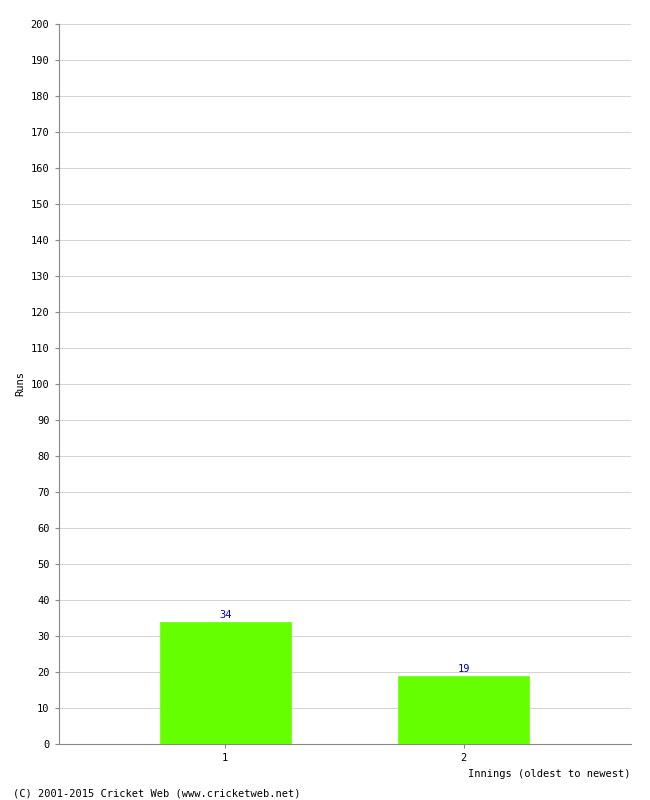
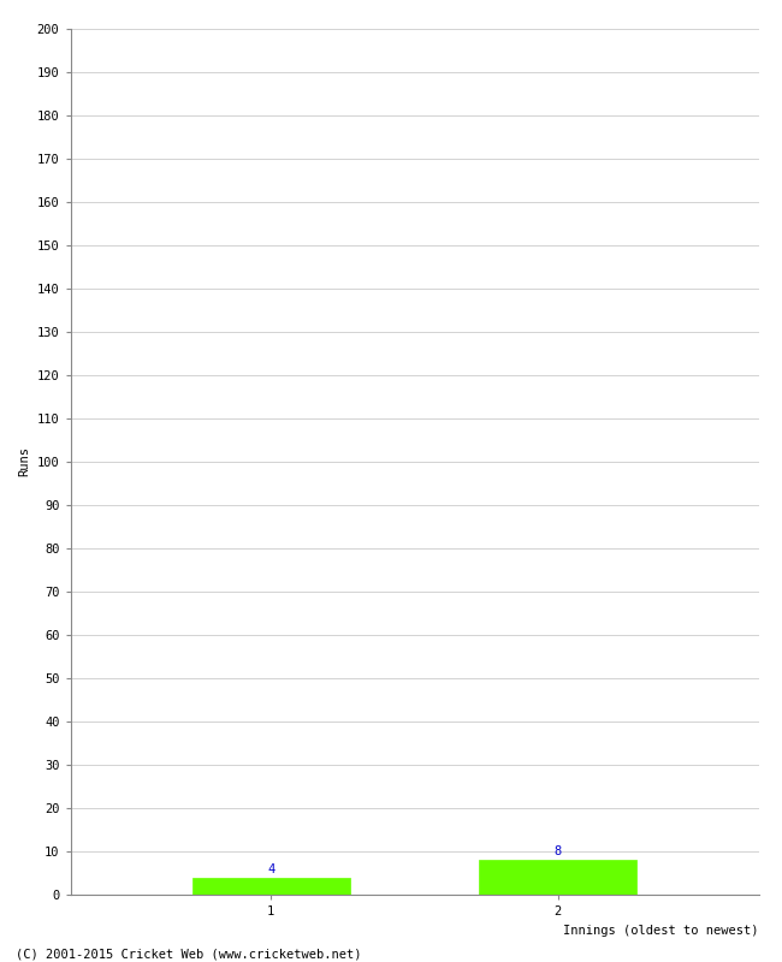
1: 34 -> 4
2: 19 -> 8
